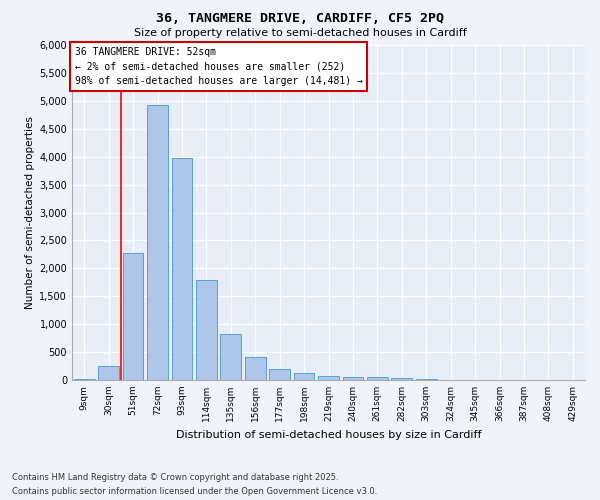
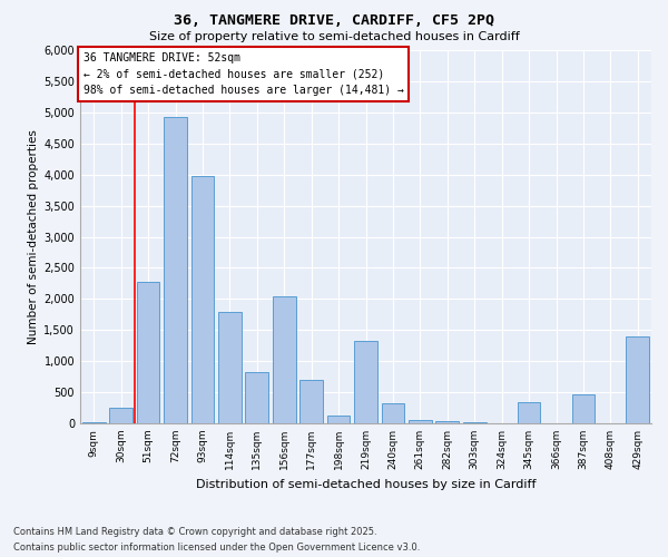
156sqm: 410 -> 2,040
177sqm: 200 -> 700
219sqm: 80 -> 1,320
240sqm: 60 -> 320
345sqm: 0 -> 340
387sqm: 0 -> 460
429sqm: 0 -> 1,400
